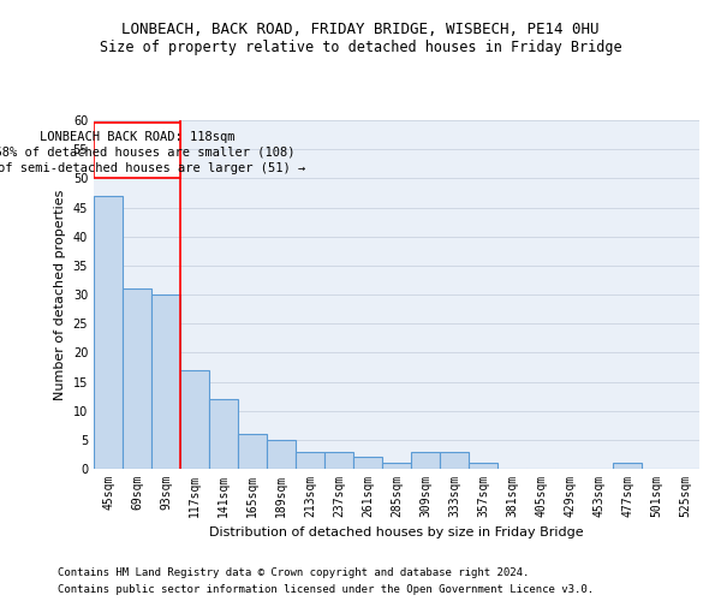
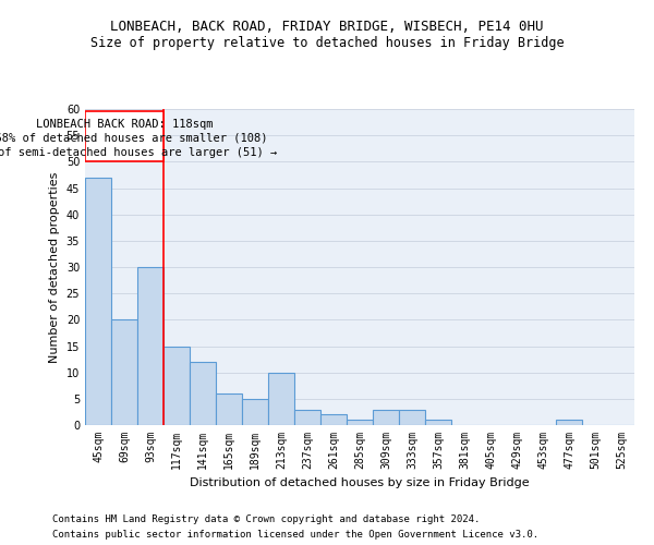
69sqm: 31 -> 20
117sqm: 17 -> 15
213sqm: 3 -> 10
